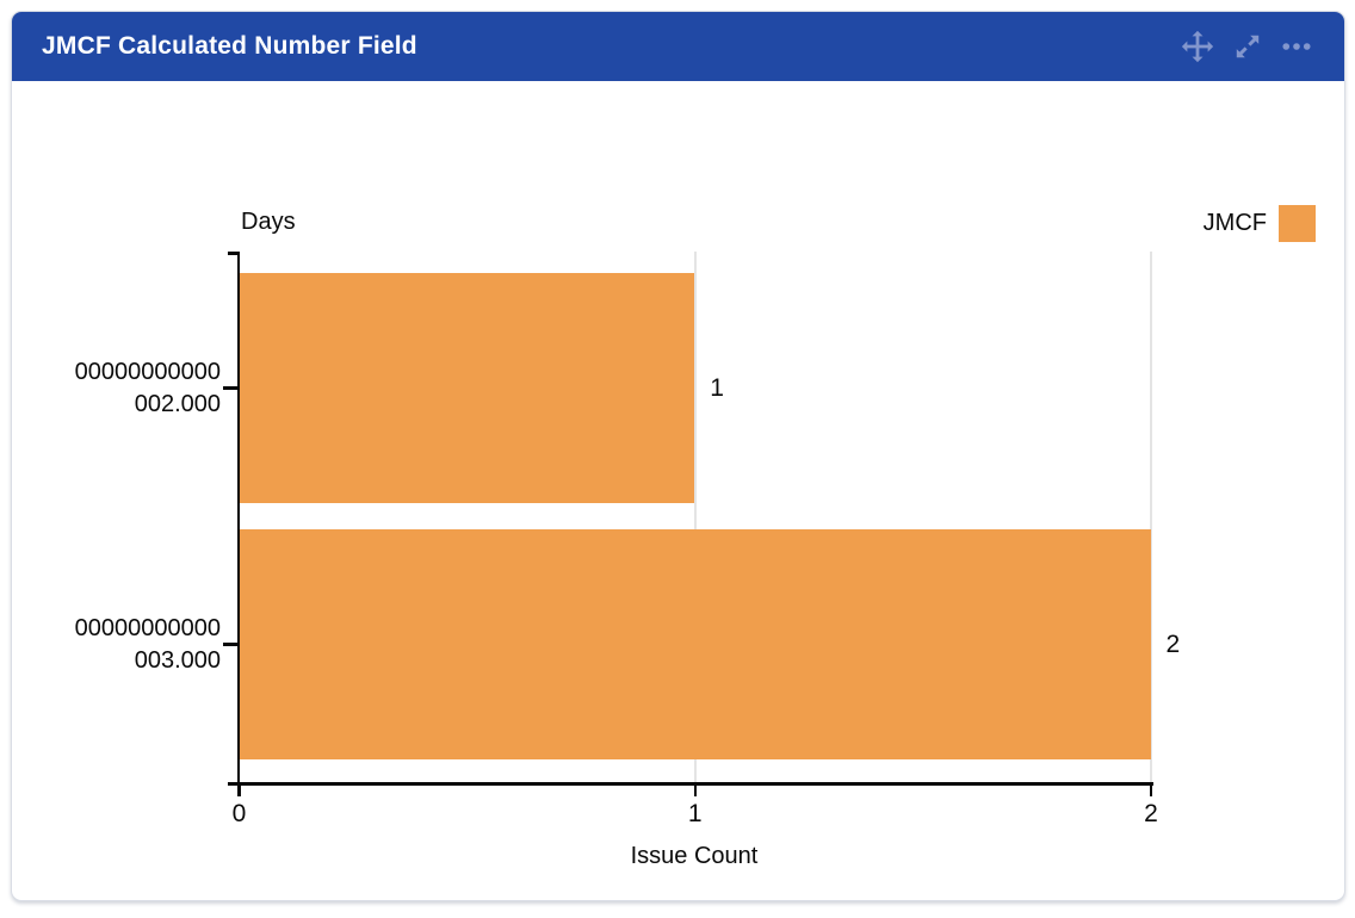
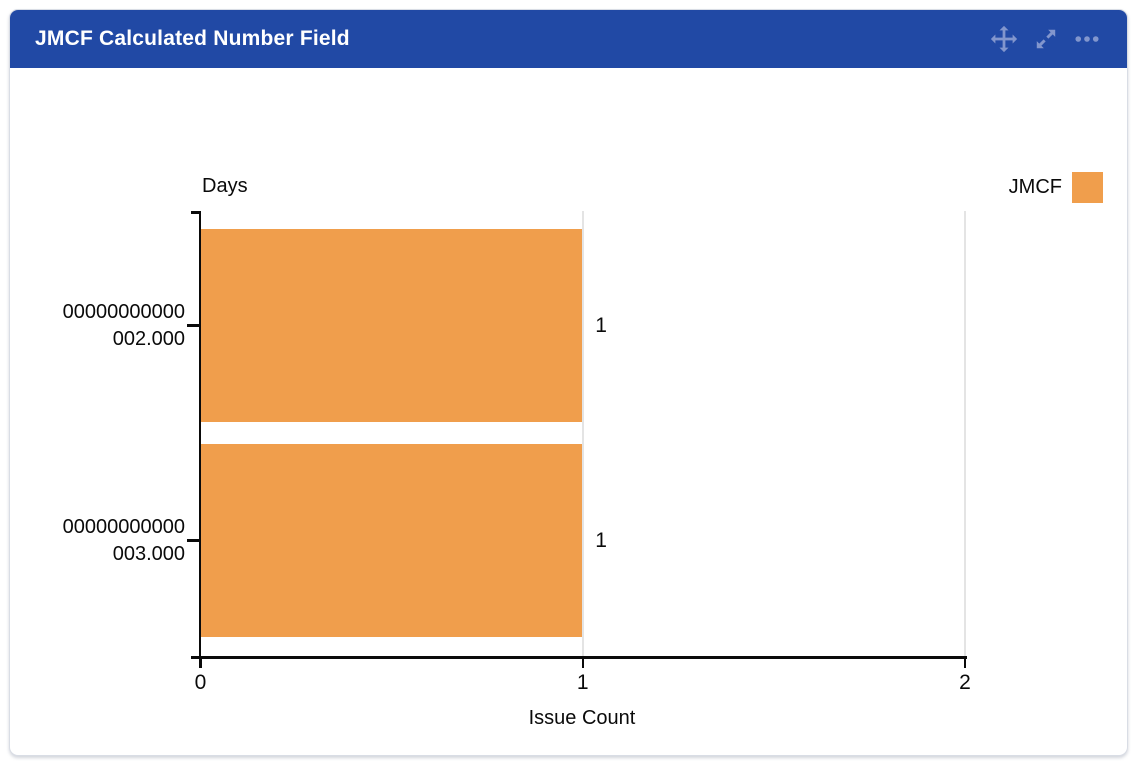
00000000000 003.000: 2 -> 1
